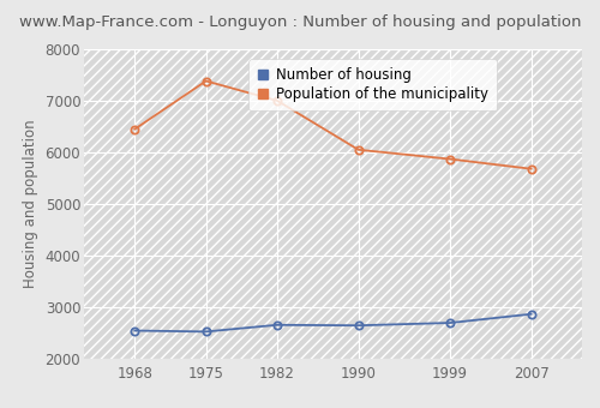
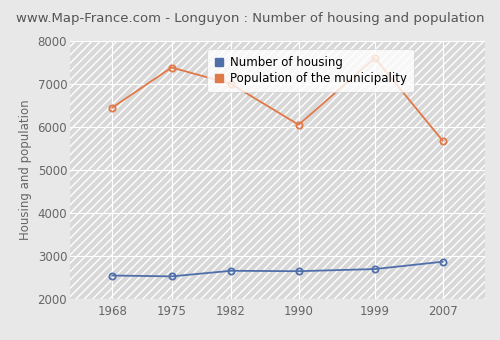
Population of the municipality/1999: 5870 -> 7600
